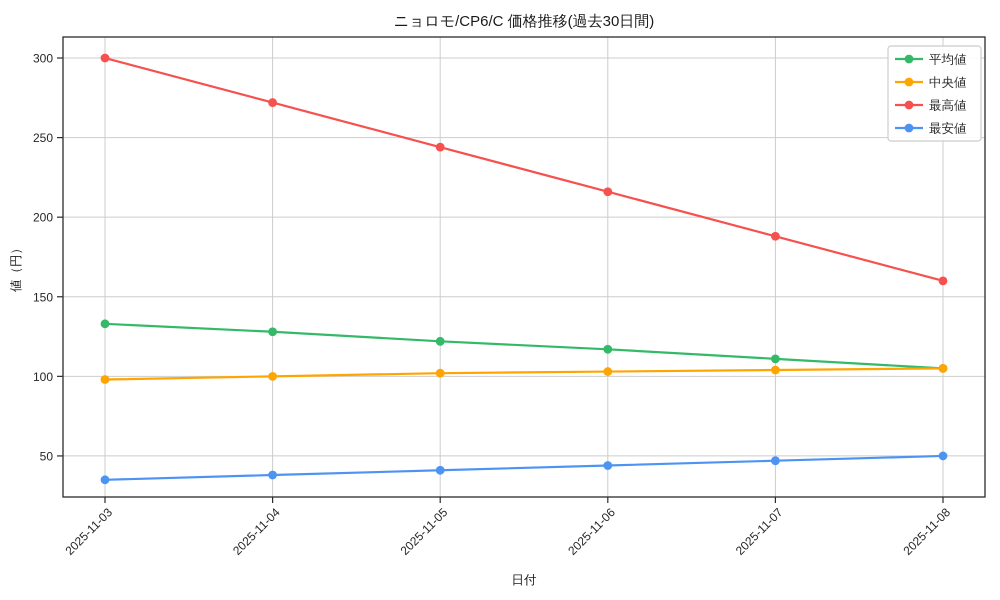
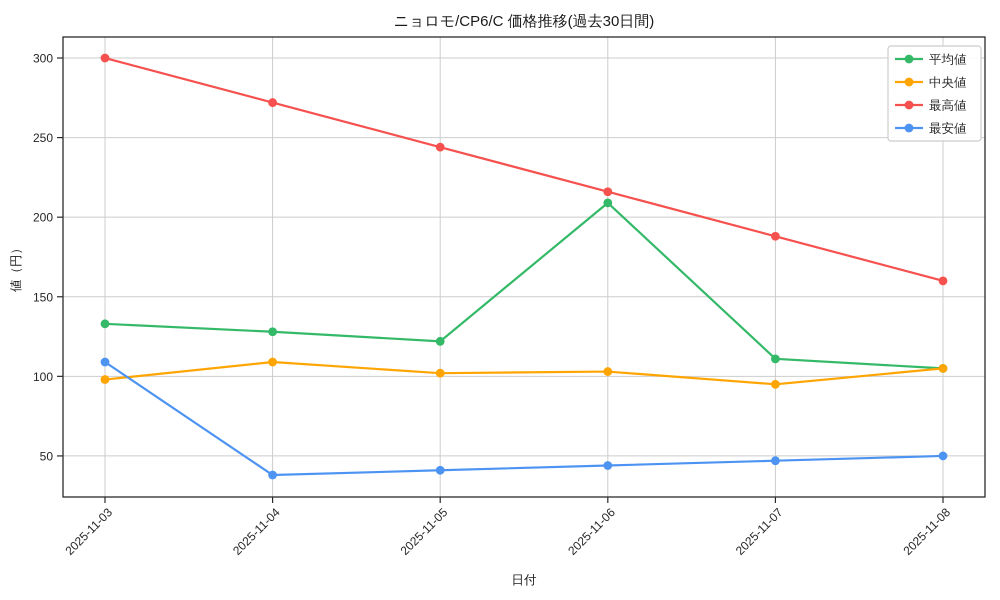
最安値/2025-11-03: 35 -> 109
中央値/2025-11-04: 100 -> 109
平均値/2025-11-06: 117 -> 209
中央値/2025-11-07: 104 -> 95
